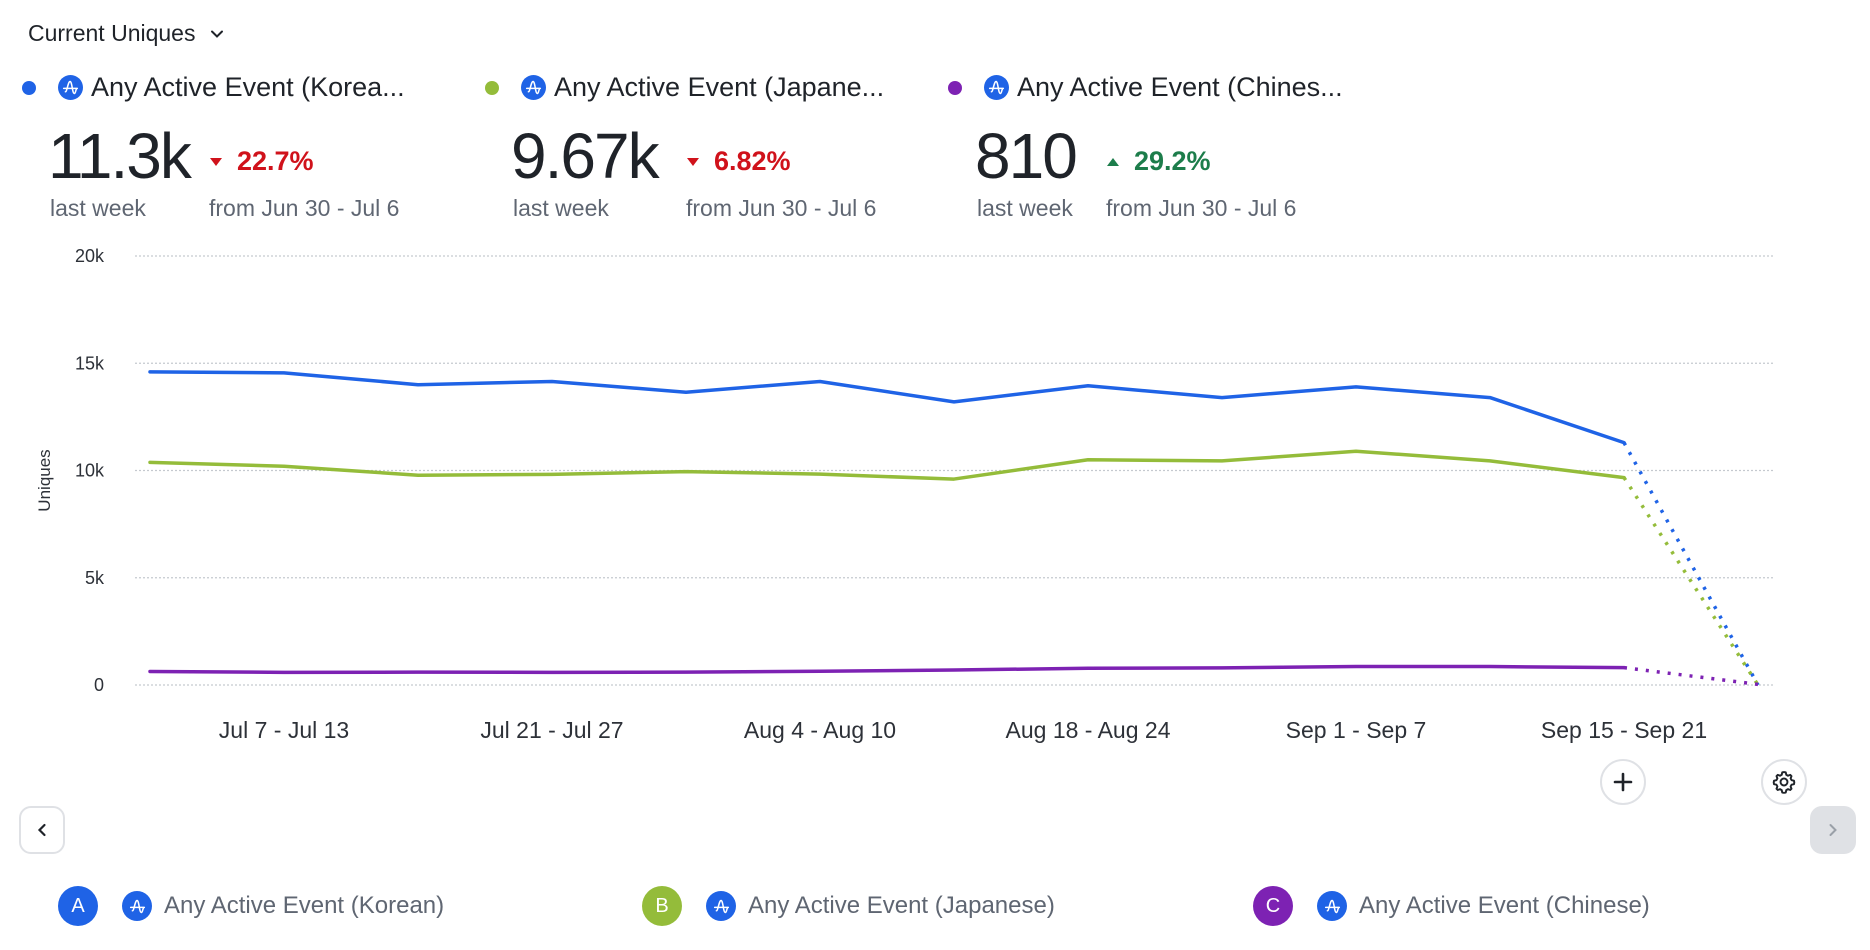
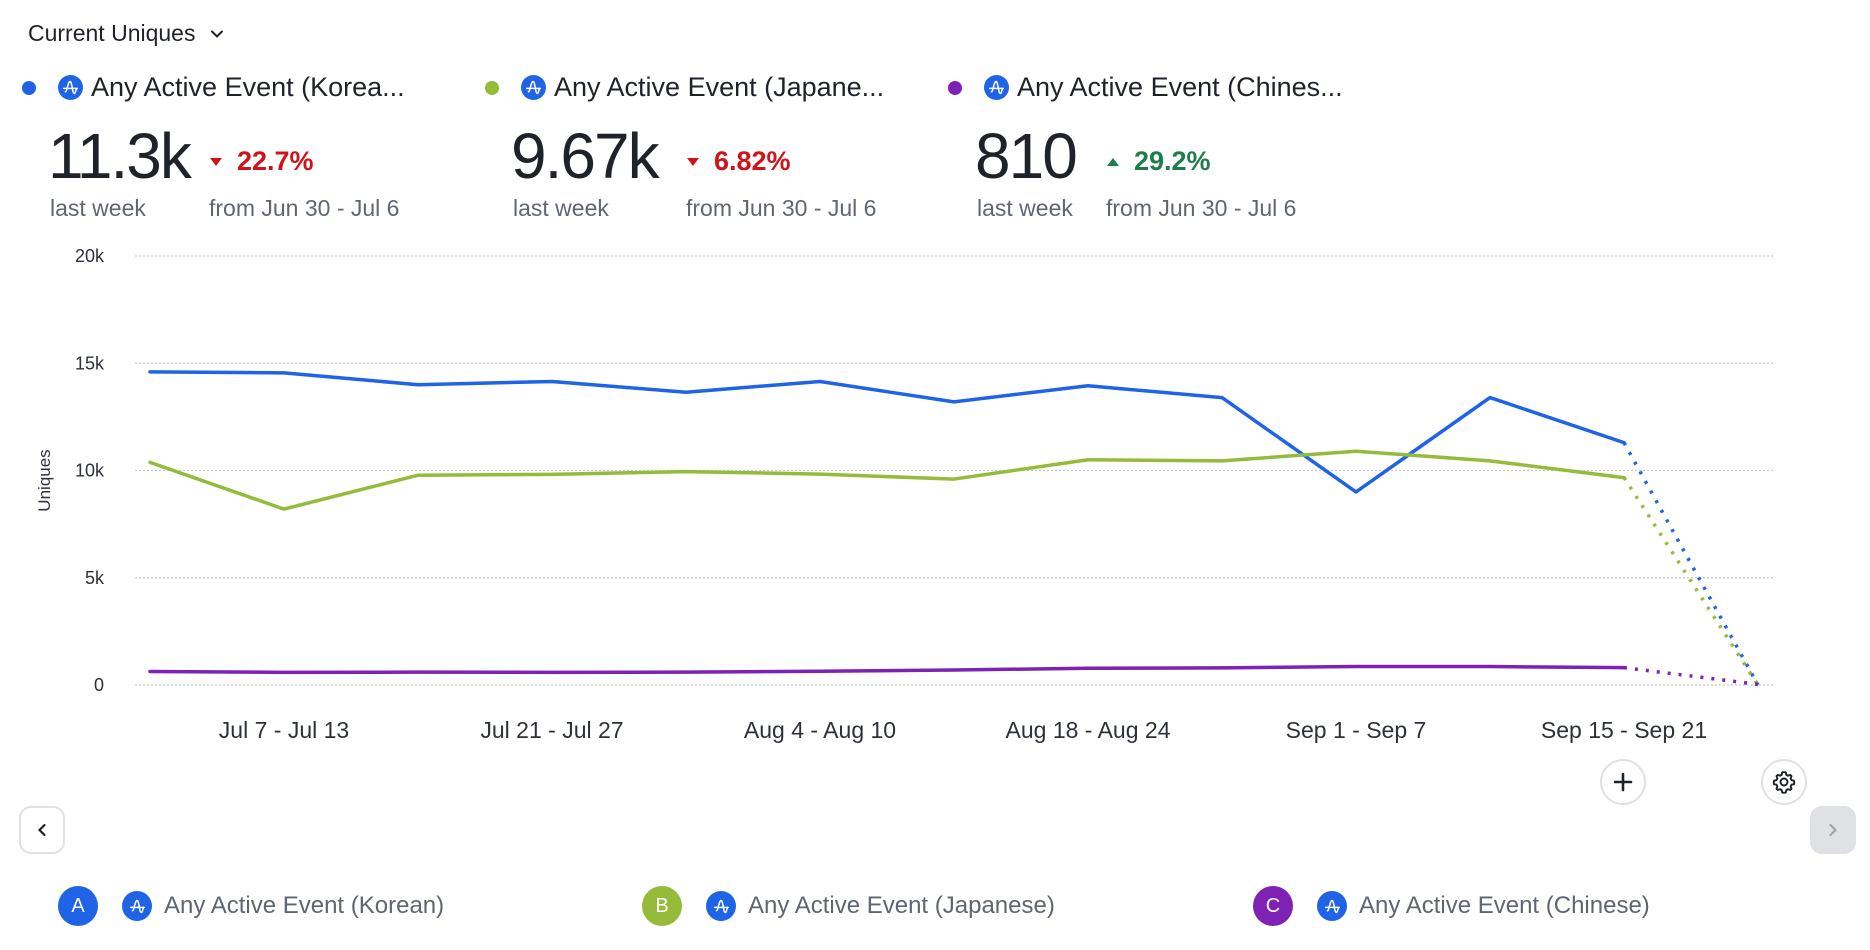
Any Active Event (Japanese)/Jul 7 - Jul 13: 10.2k -> 8.2k
Any Active Event (Korean)/Sep 1 - Sep 7: 13.9k -> 9.0k
